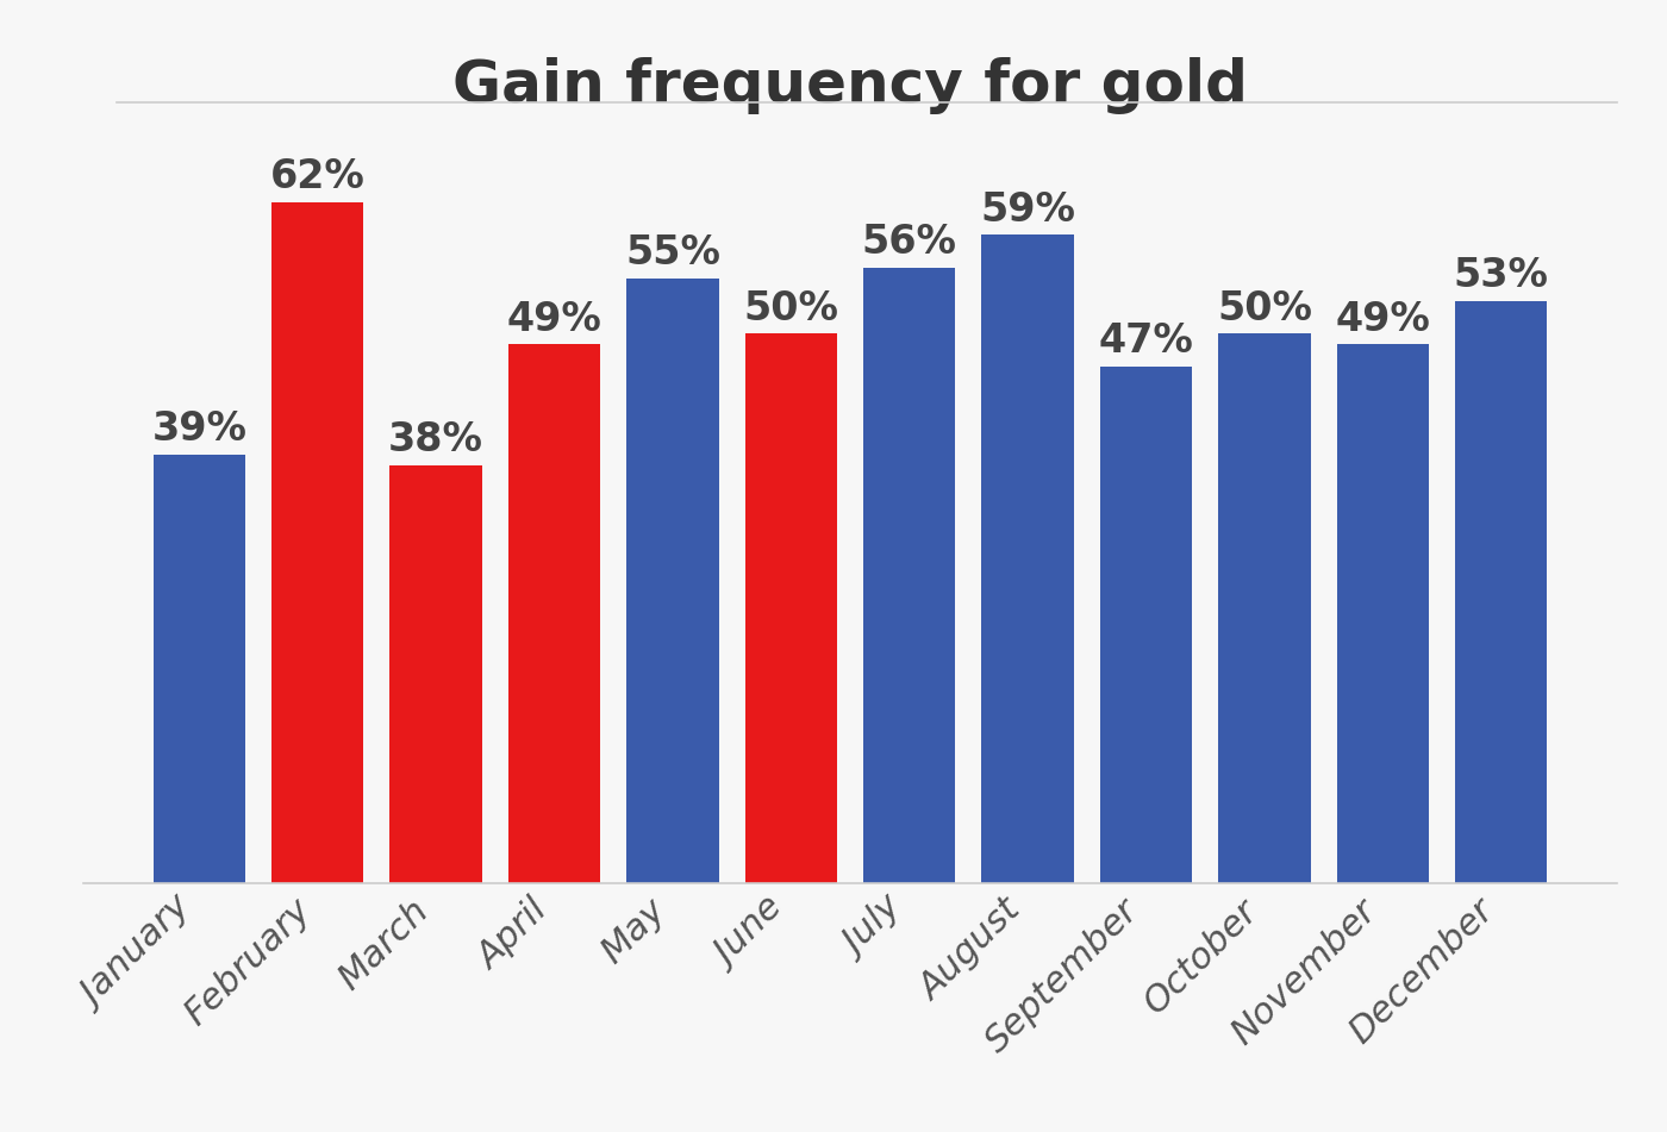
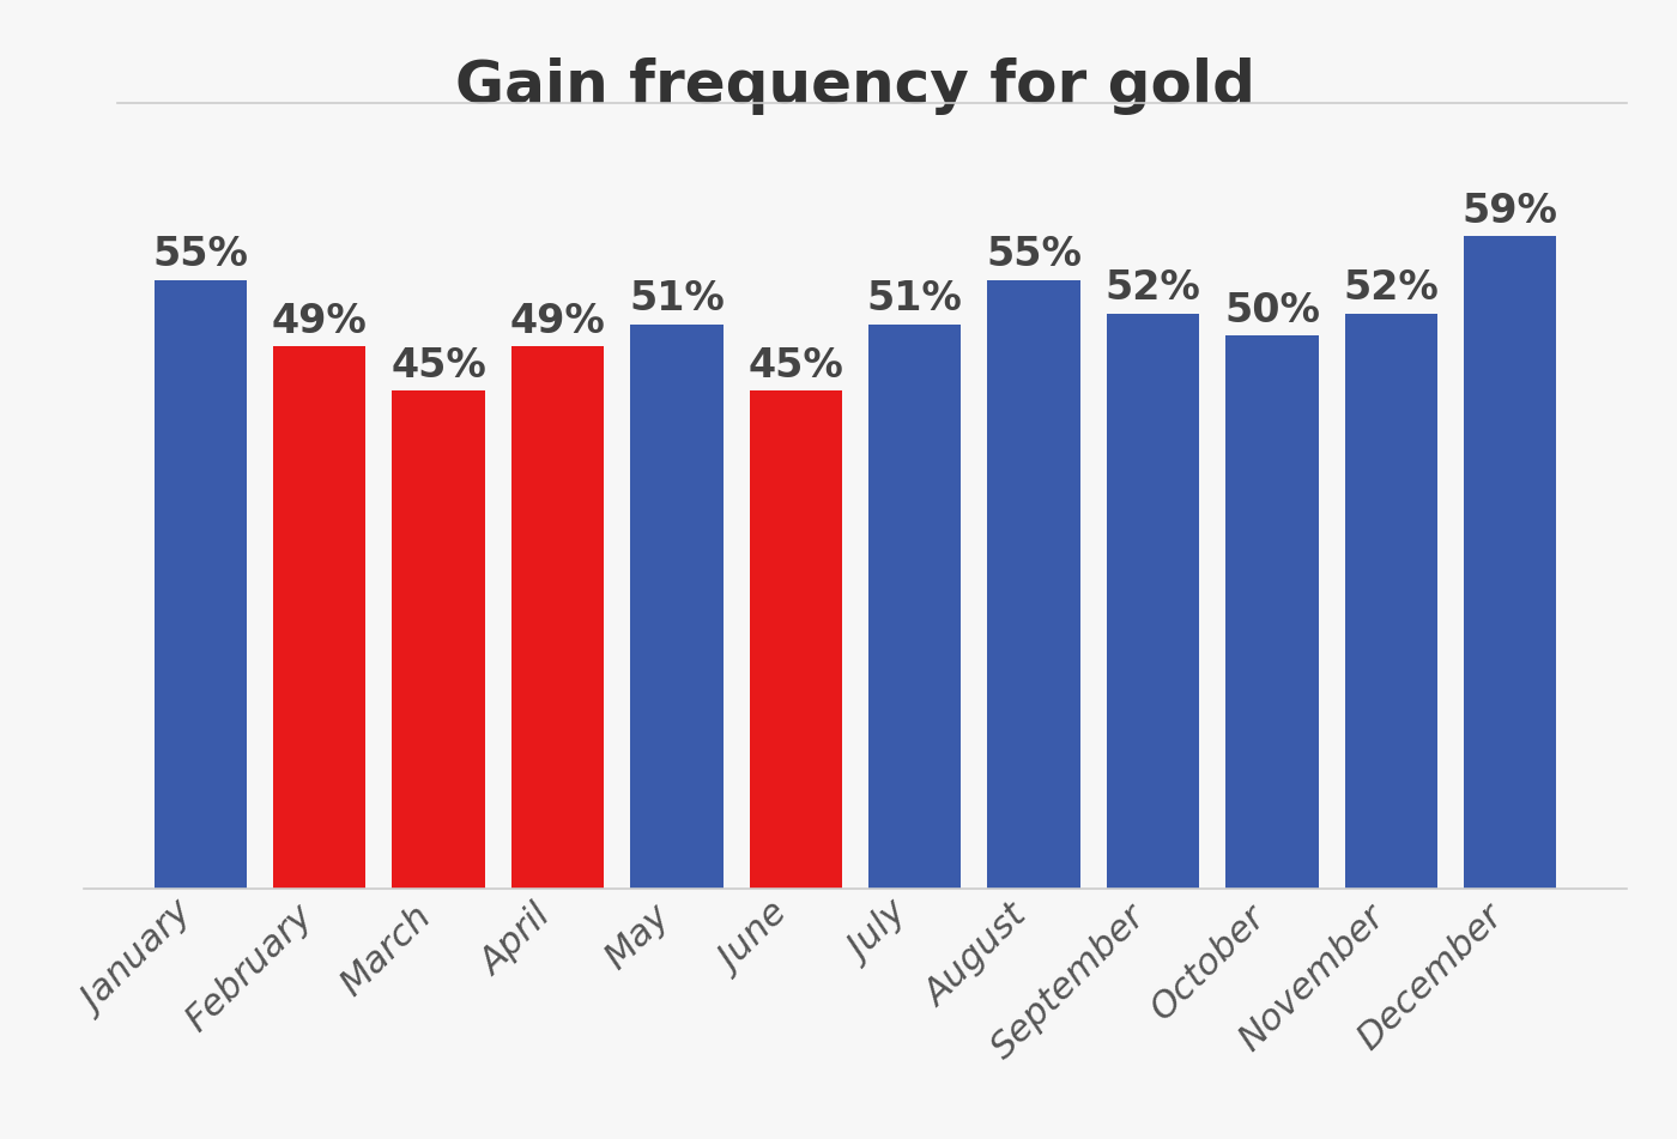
January: 39% -> 55%
February: 62% -> 49%
March: 38% -> 45%
May: 55% -> 51%
June: 50% -> 45%
July: 56% -> 51%
August: 59% -> 55%
September: 47% -> 52%
November: 49% -> 52%
December: 53% -> 59%
